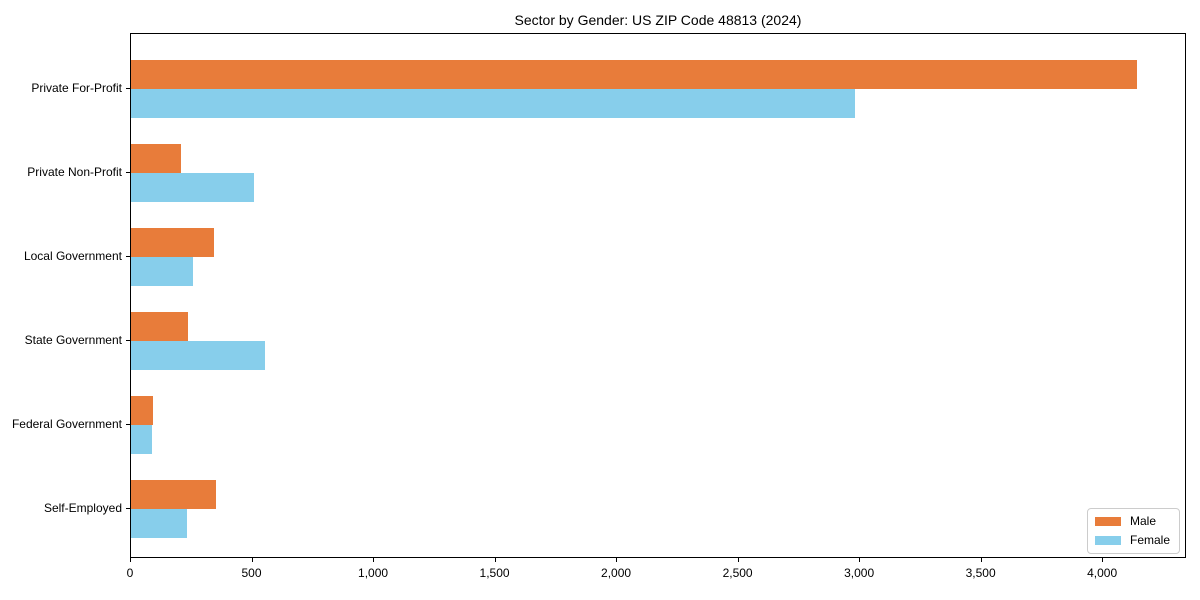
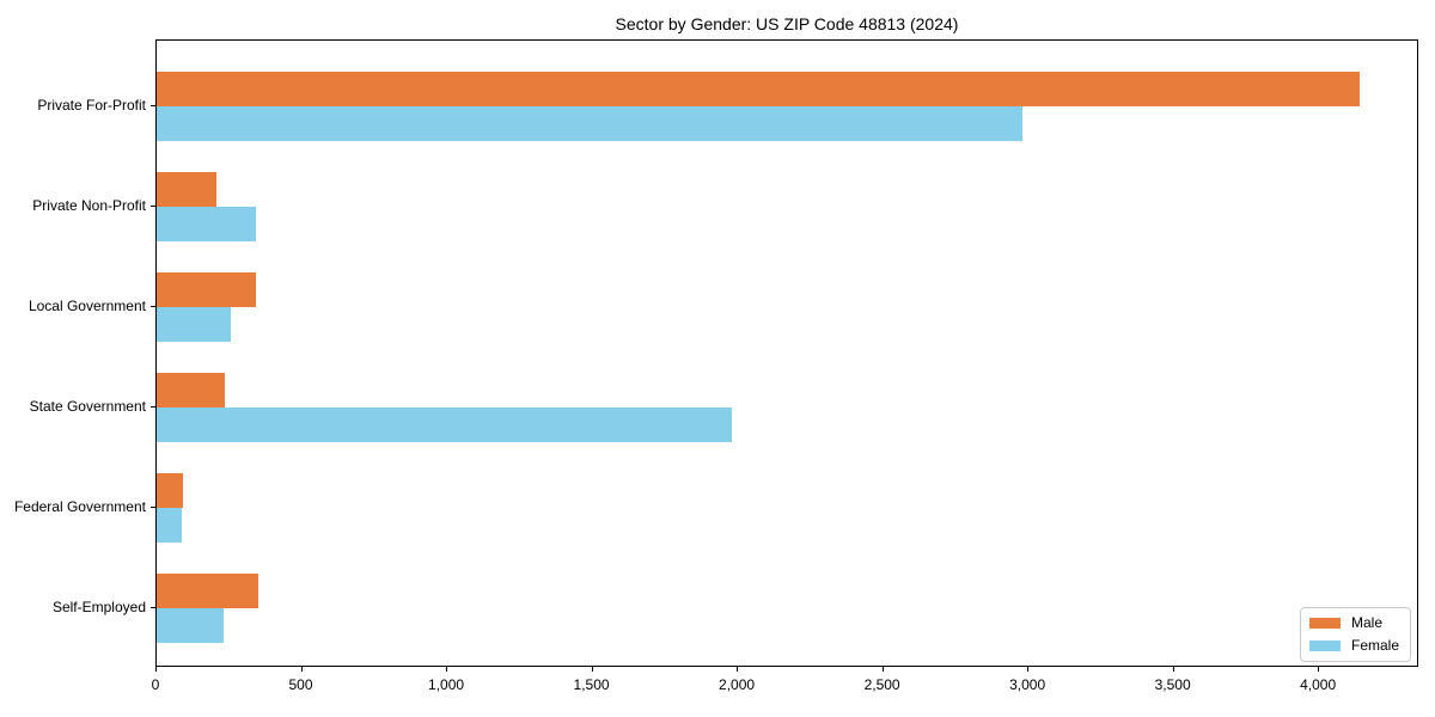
Female/Private Non-Profit: 500 -> 340
Female/State Government: 550 -> 1980
